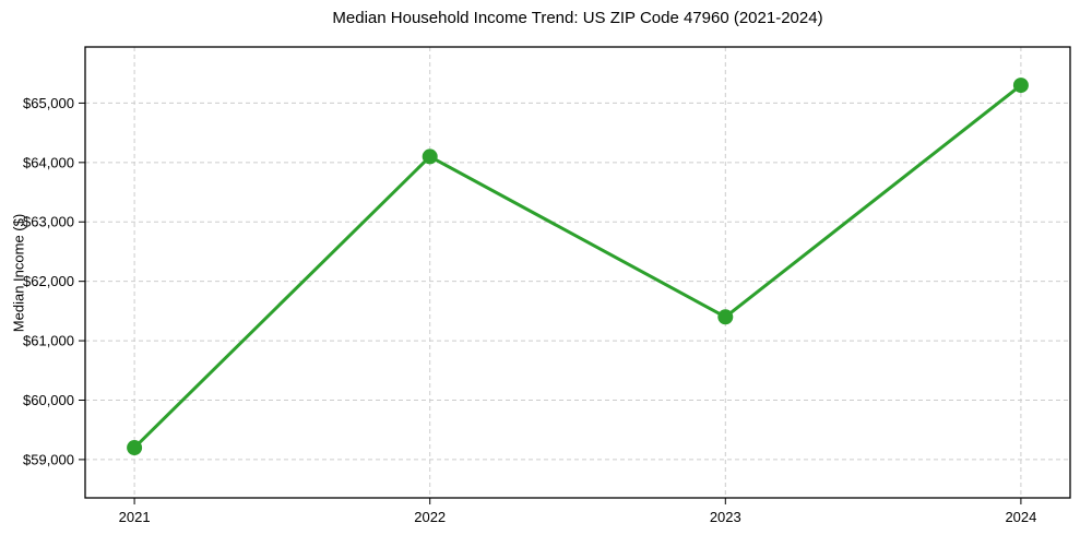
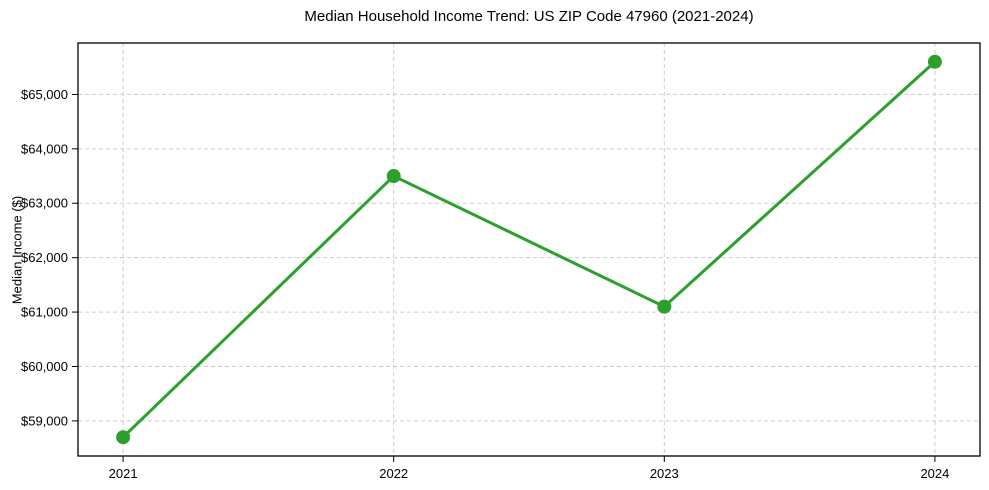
2021: $59200 -> $58700
2022: $64100 -> $63500
2023: $61400 -> $61100
2024: $65300 -> $65600
